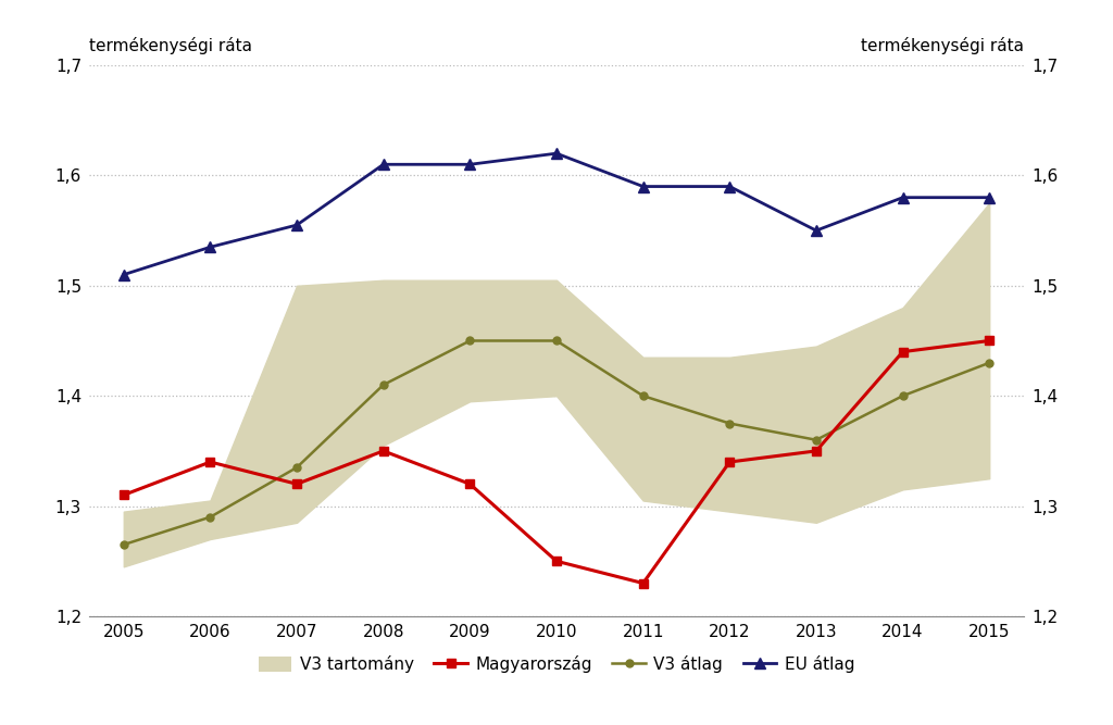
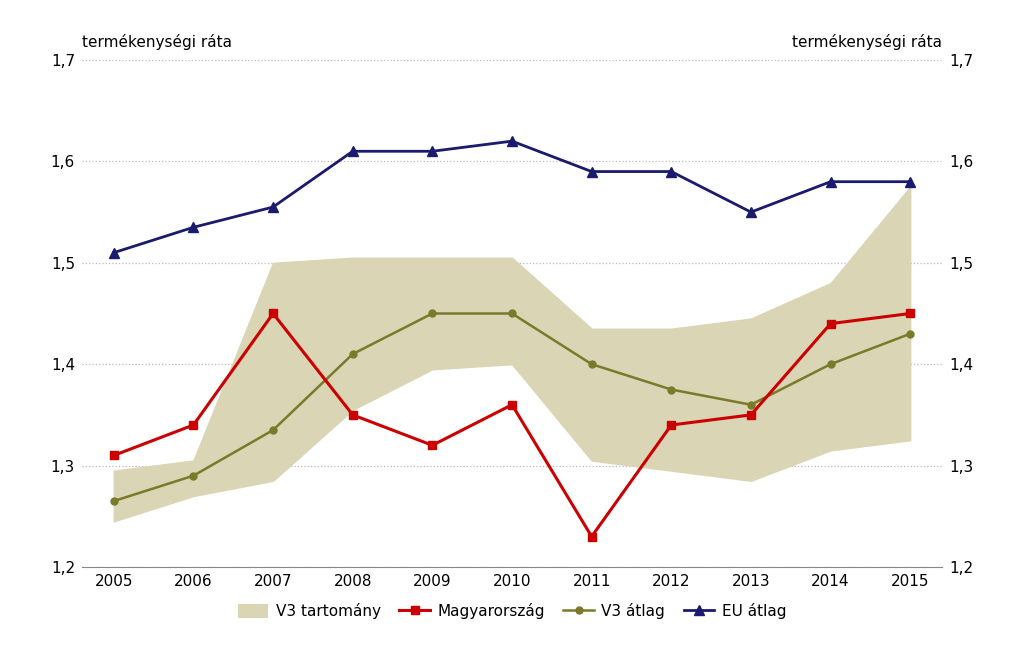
Magyarország/2007: 1,32 -> 1,45
Magyarország/2010: 1,25 -> 1,36
